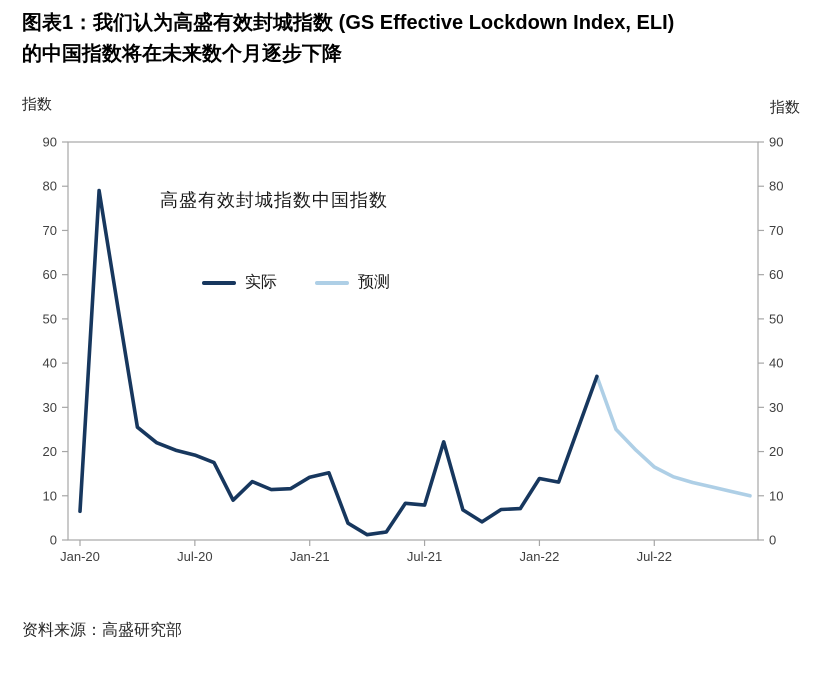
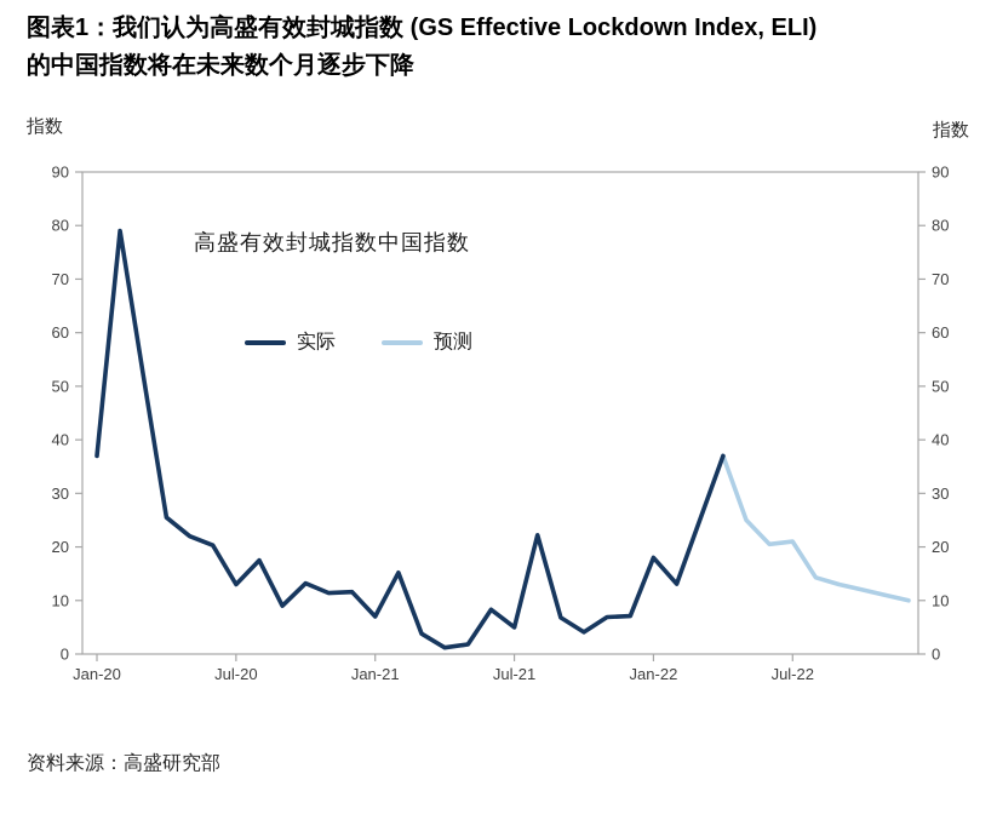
实际/Jan-20: 6 -> 37
实际/Jul-20: 19 -> 13
实际/Jan-21: 14 -> 7
实际/Jul-21: 8 -> 5
实际/Jan-22: 14 -> 18
预测/Jul-22: 16 -> 21
